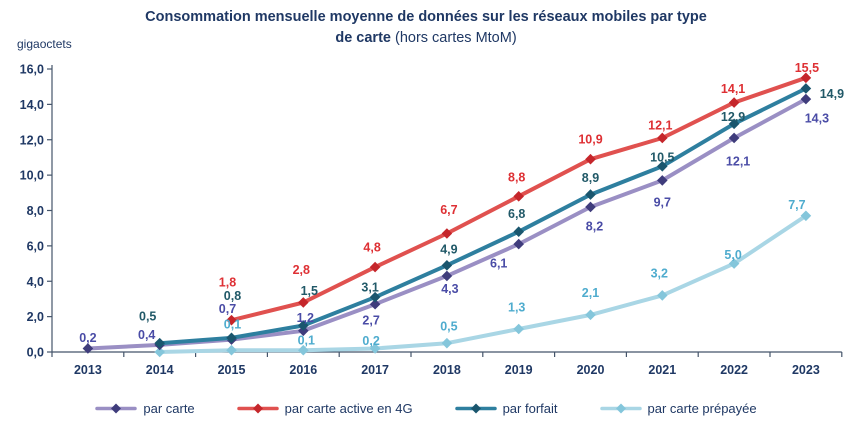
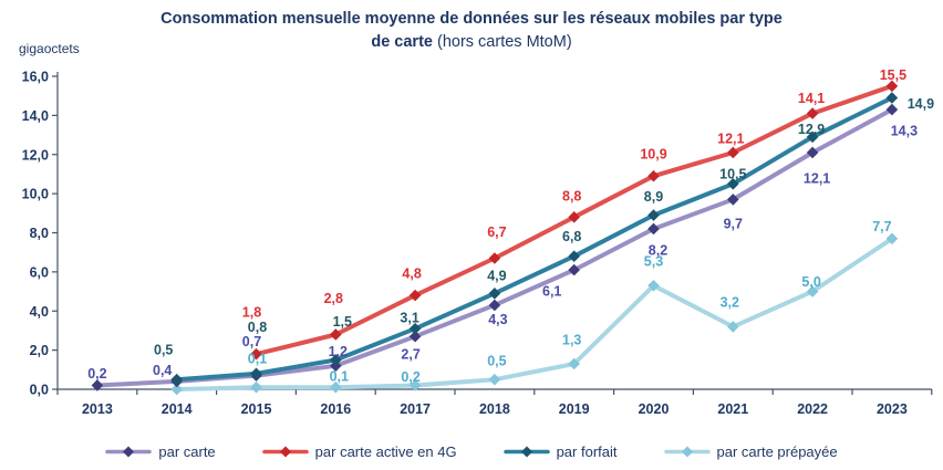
par carte prépayée/2020: 2,1 -> 5,3
